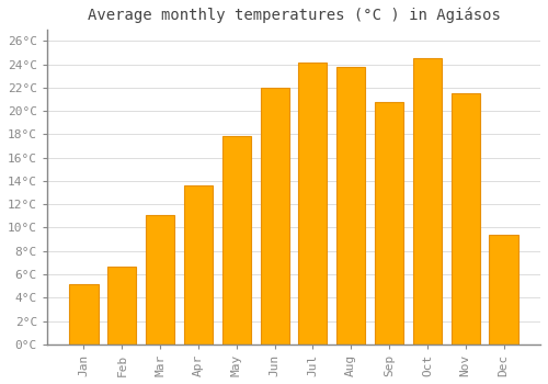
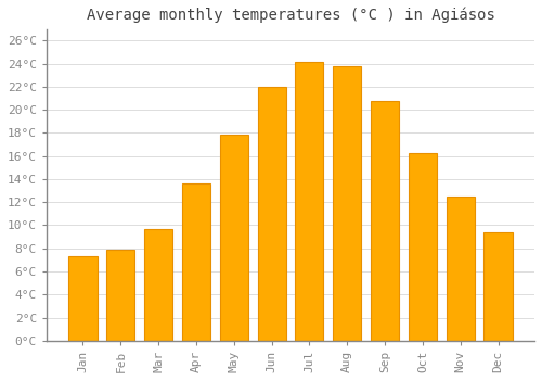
Jan: 5.2°C -> 7.3°C
Feb: 6.7°C -> 7.9°C
Mar: 11.1°C -> 9.7°C
Oct: 24.5°C -> 16.3°C
Nov: 21.5°C -> 12.5°C
